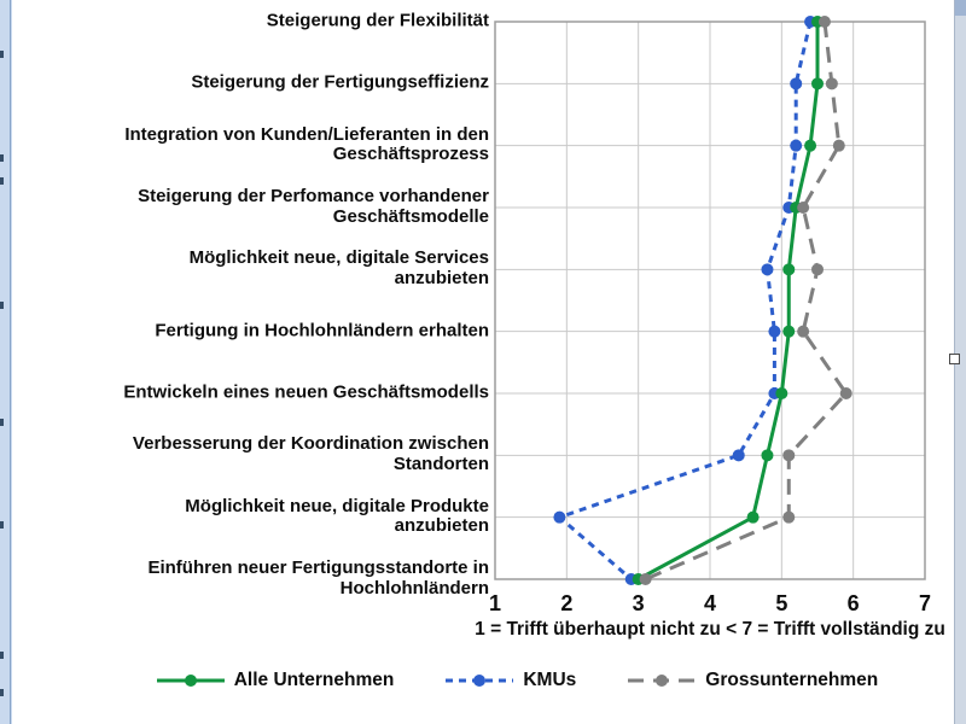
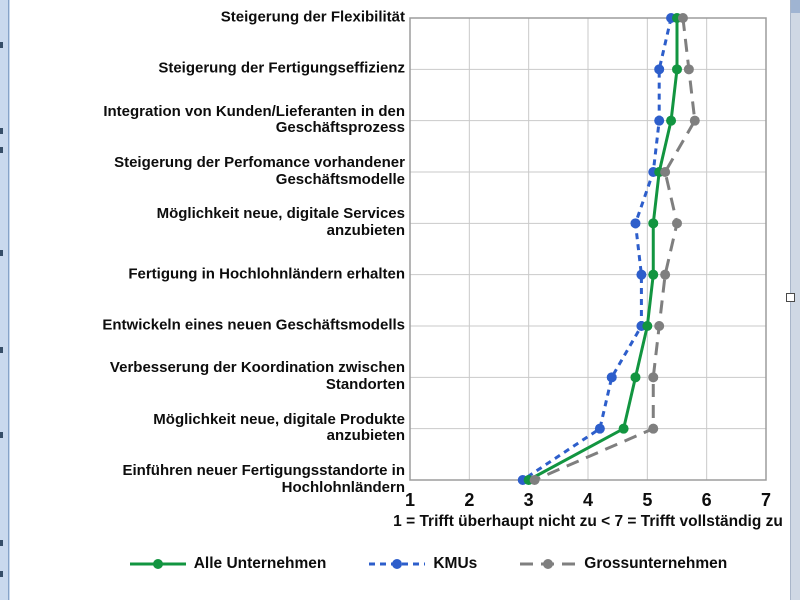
Grossunternehmen/Entwickeln eines neuen Geschäftsmodells: 5.9 -> 5.2
KMUs/Möglichkeit neue, digitale Produkte anzubieten: 1.9 -> 4.2
